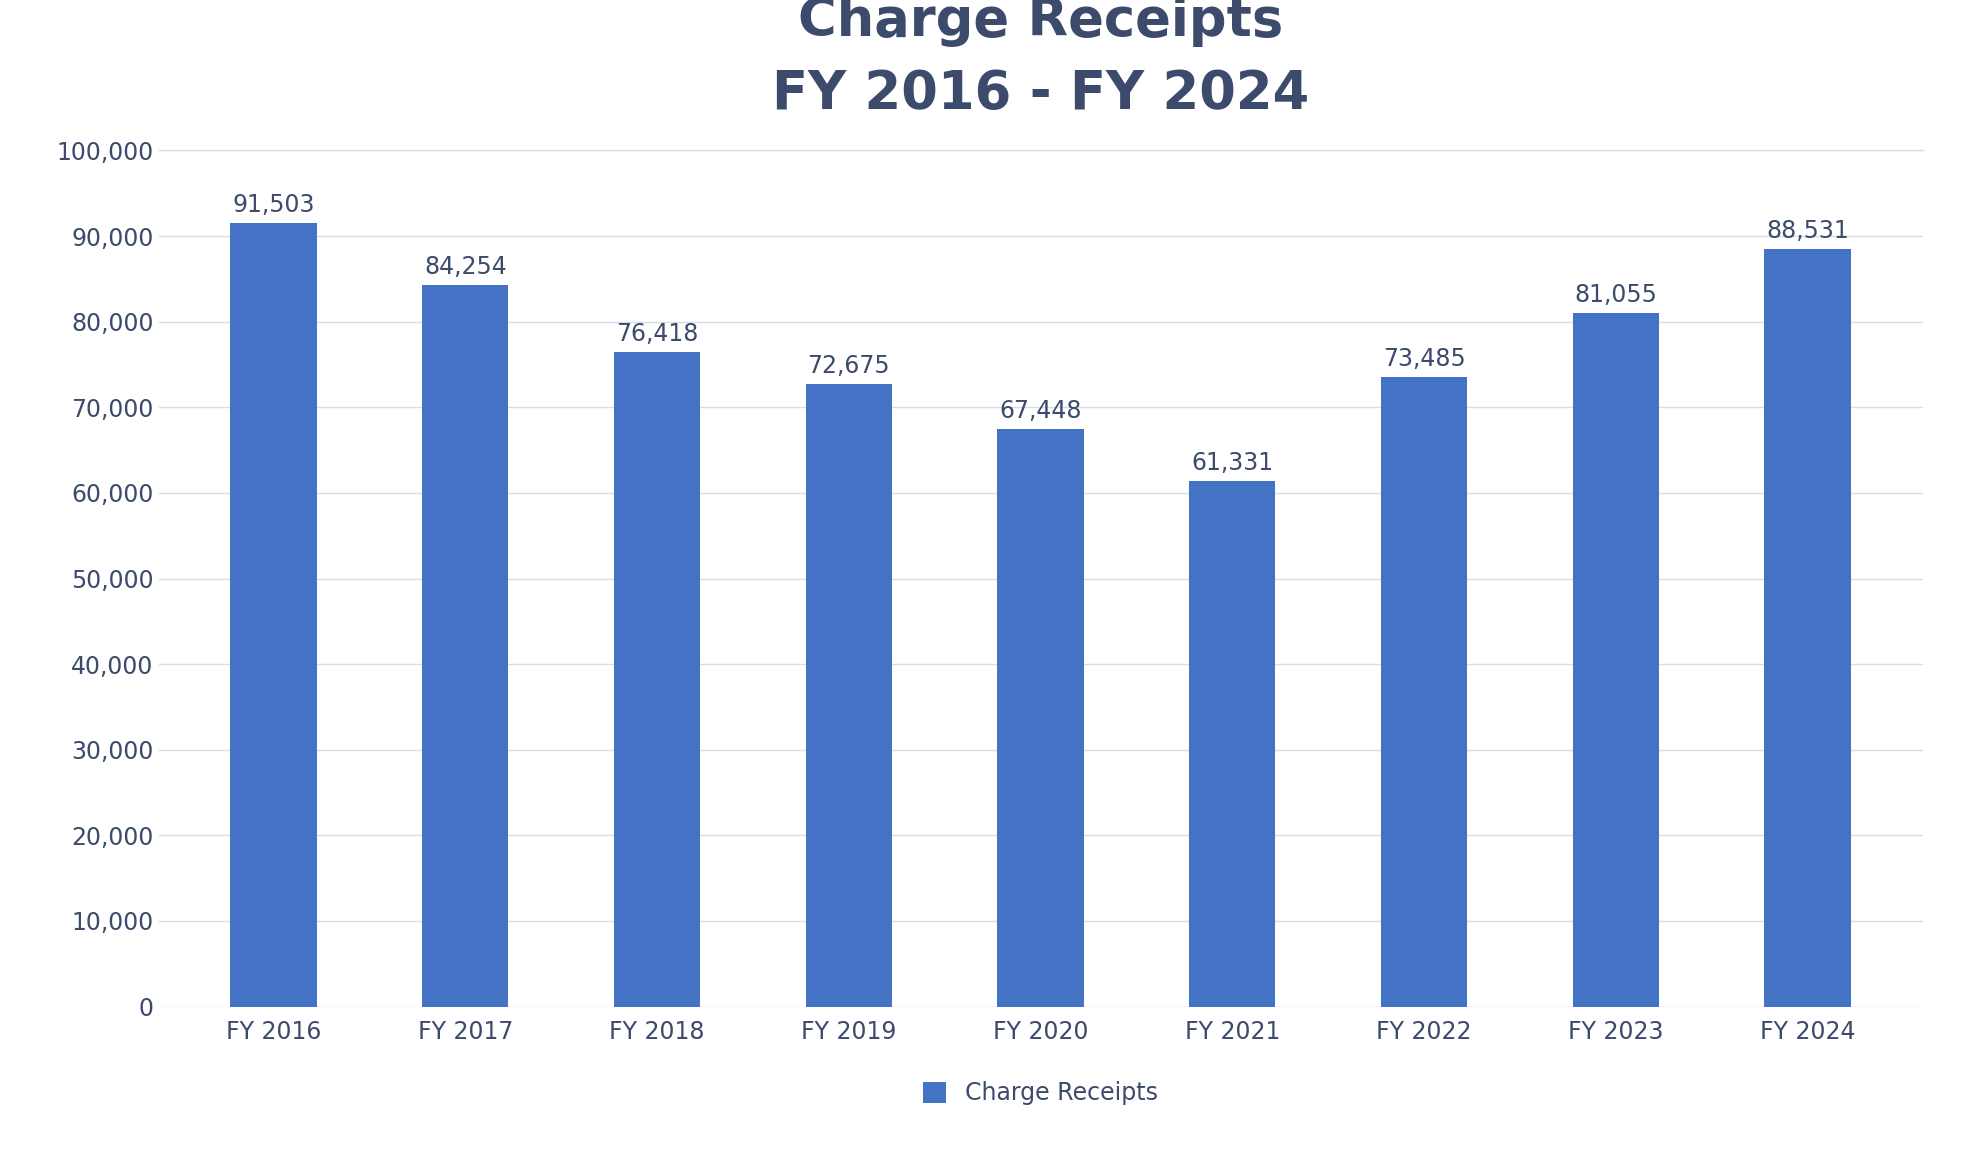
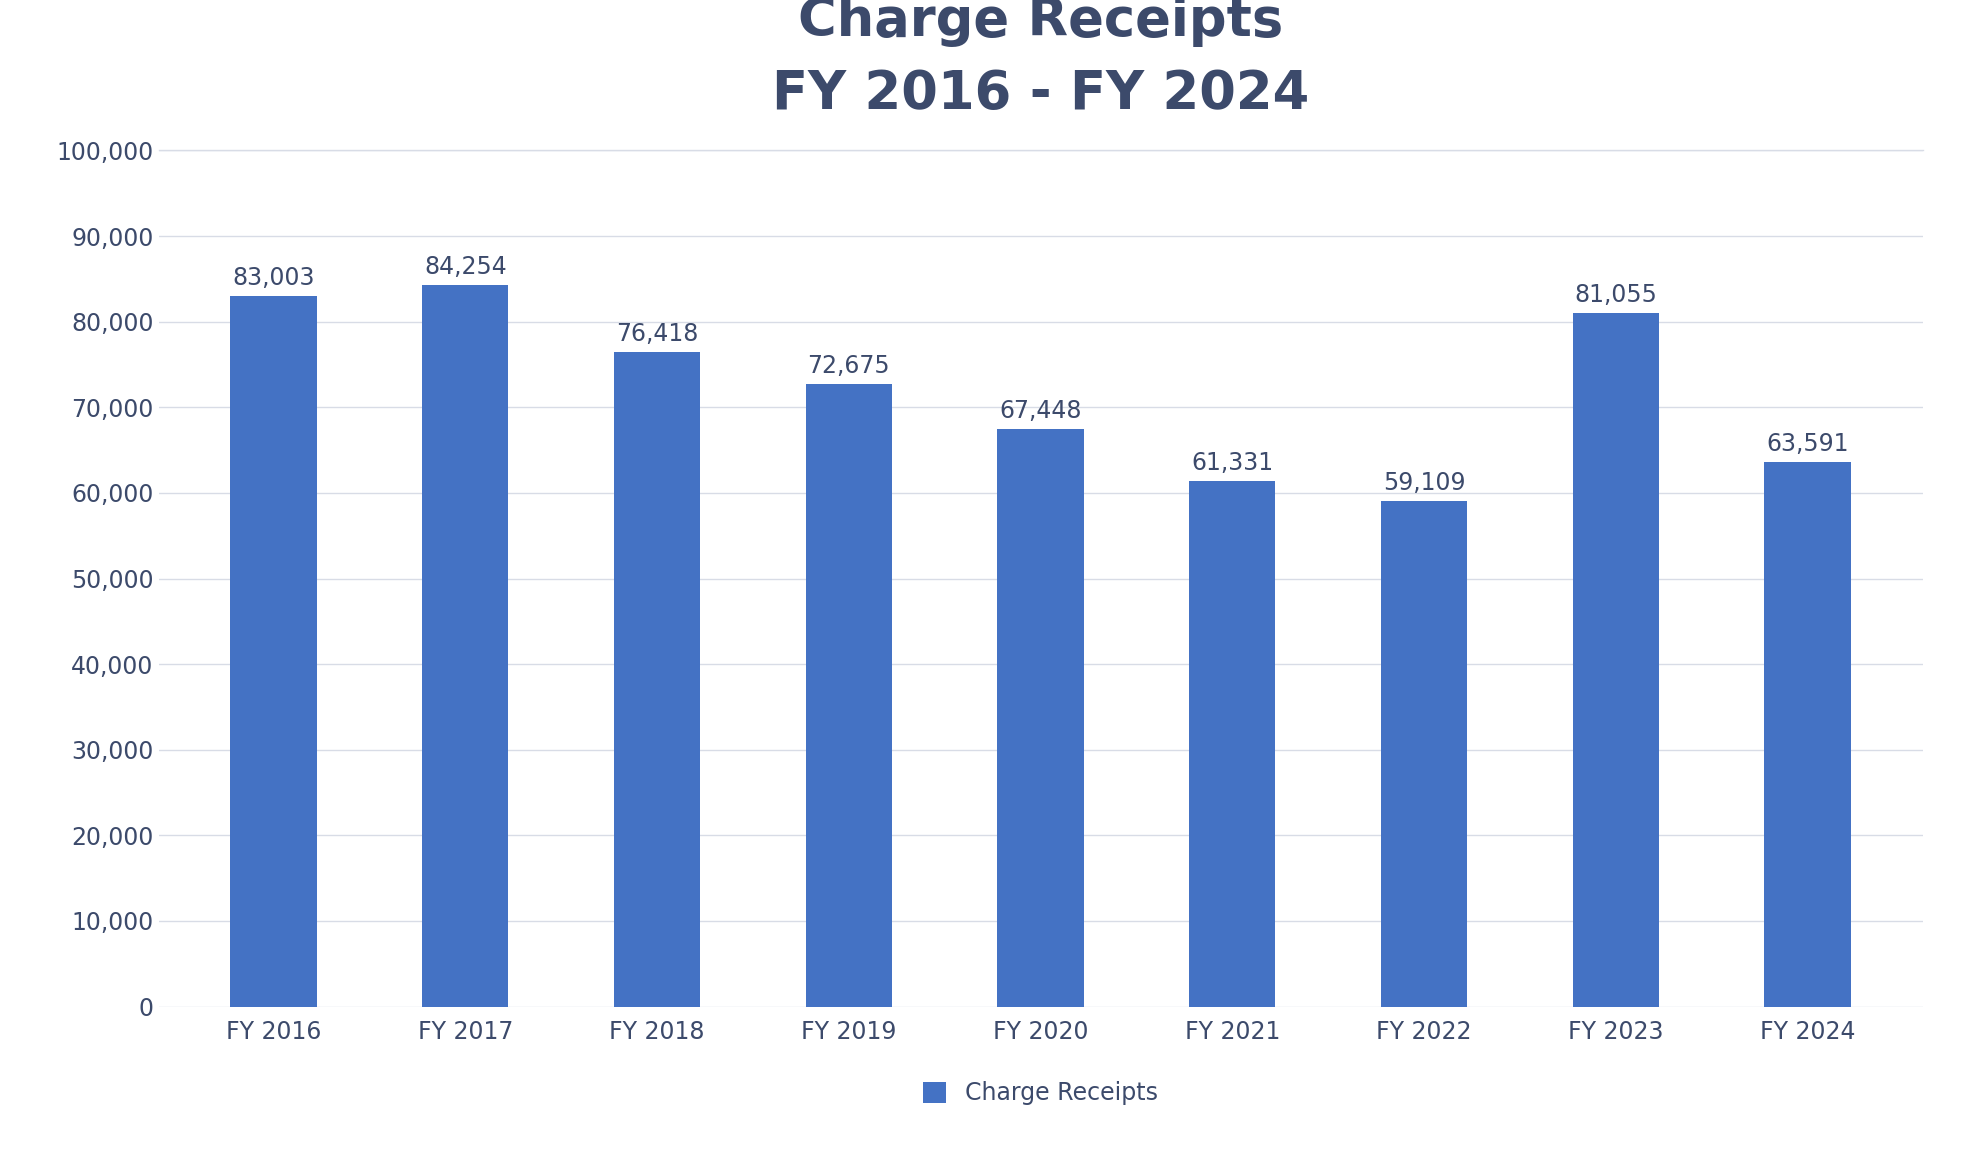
FY 2016: 91,503 -> 83,003
FY 2022: 73,485 -> 59,109
FY 2024: 88,531 -> 63,591
